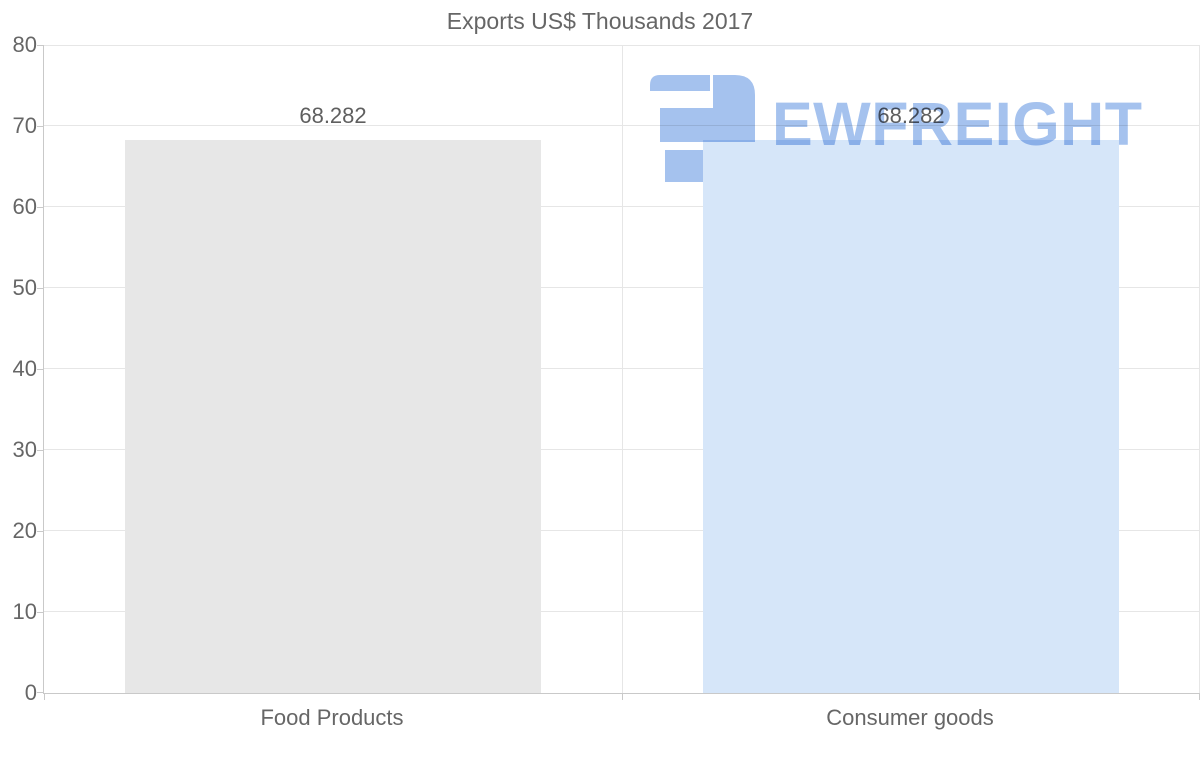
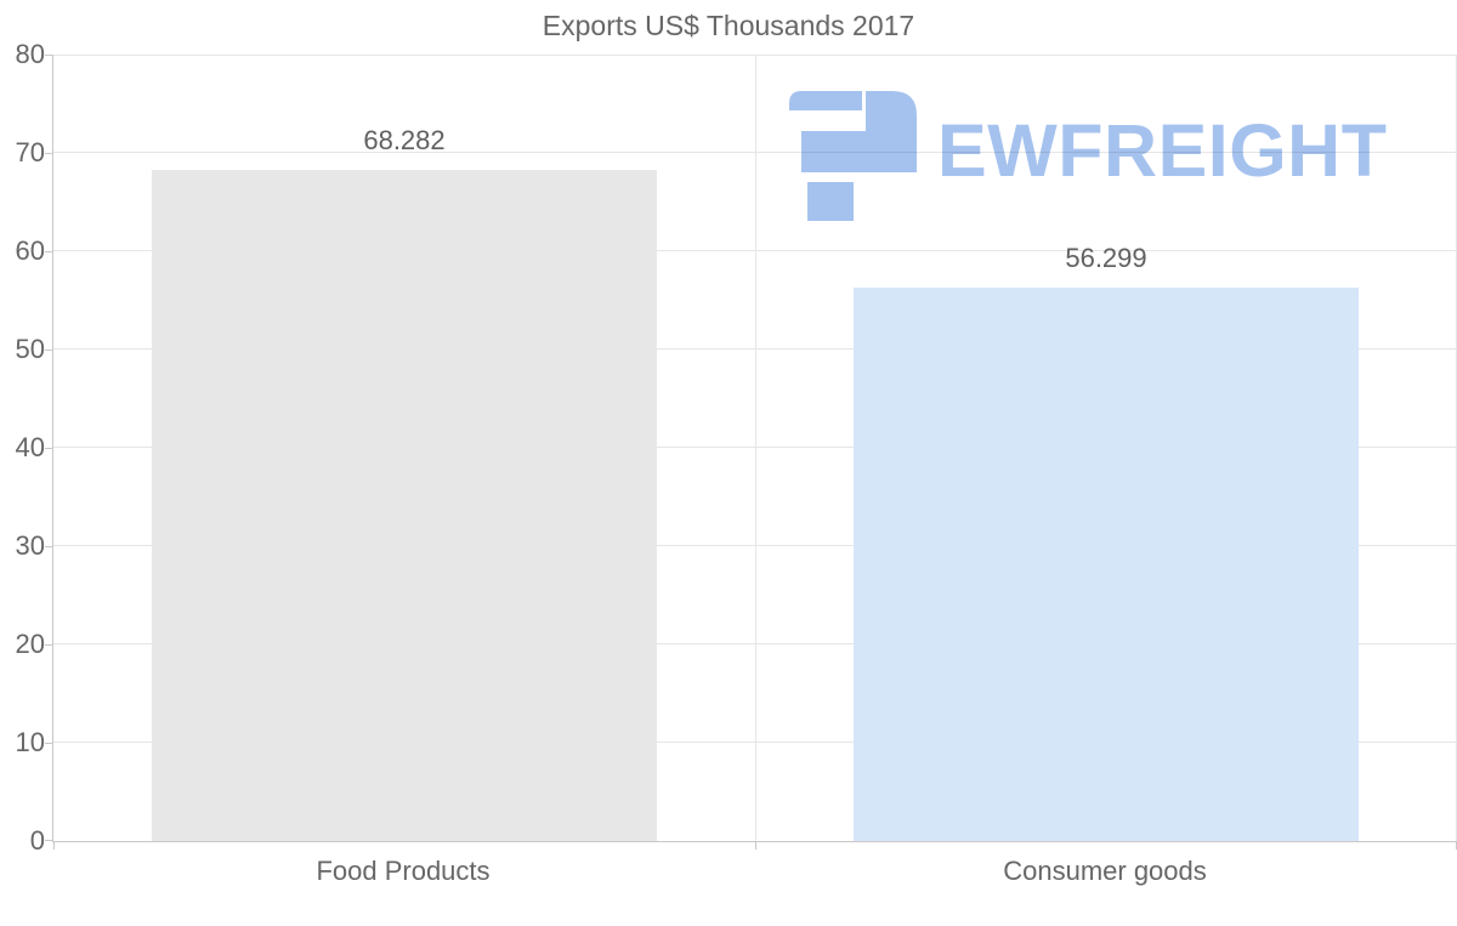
Consumer goods: 68.282 -> 56.299
